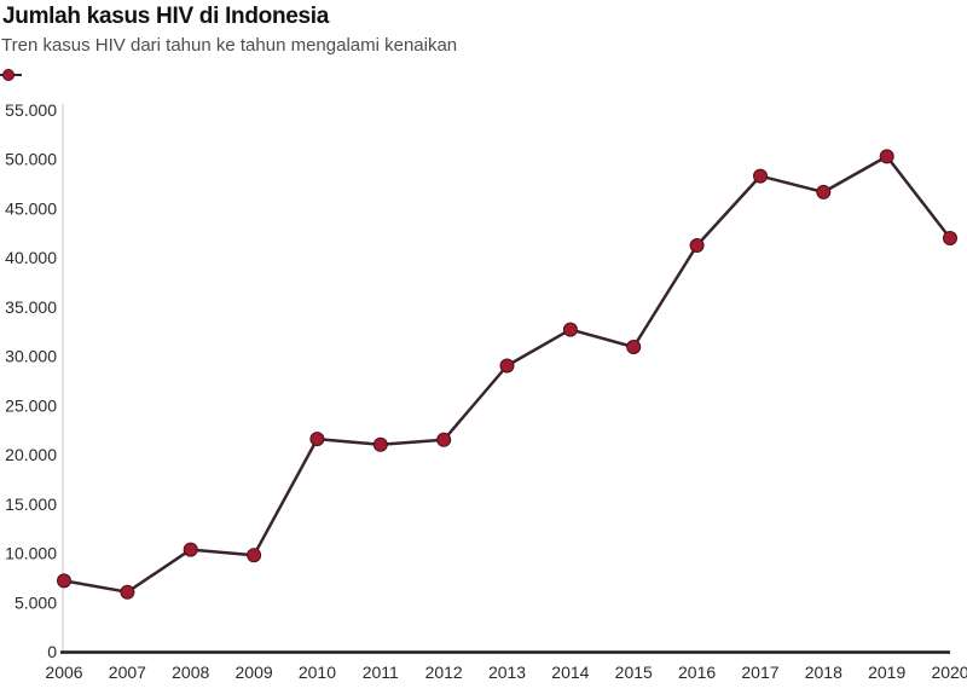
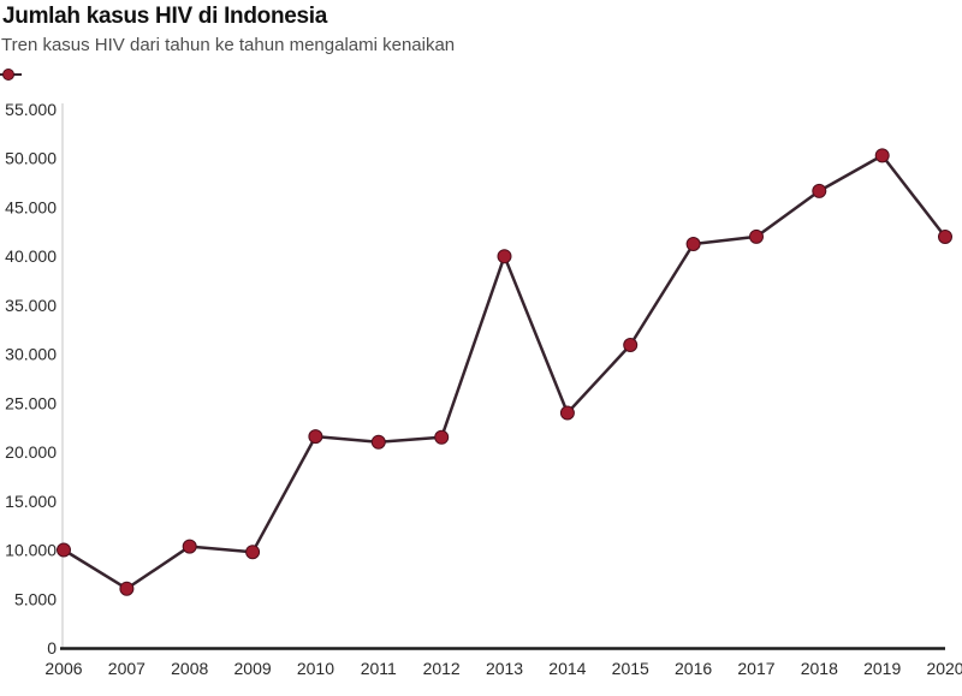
2006: 7000 -> 10000
2013: 29000 -> 40000
2014: 33000 -> 24000
2017: 48000 -> 42000
